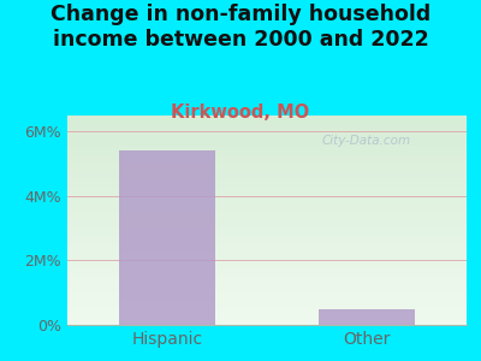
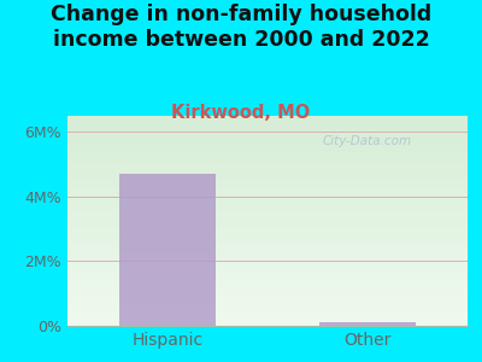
Hispanic: 5.40M% -> 4.70M%
Other: 0.50M% -> 0.12M%
